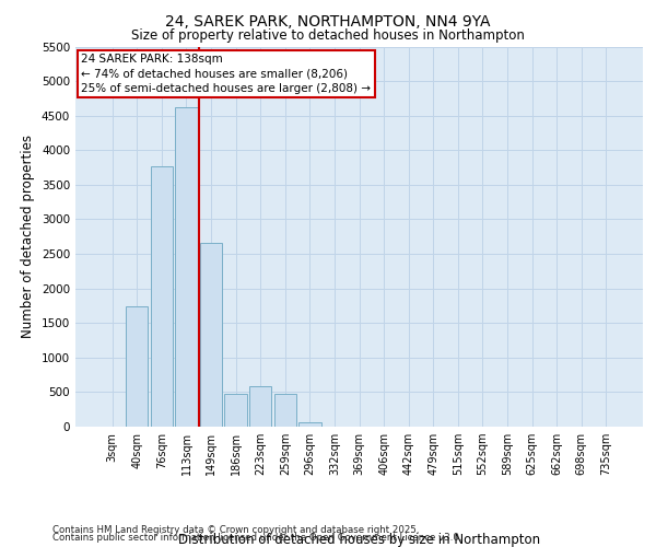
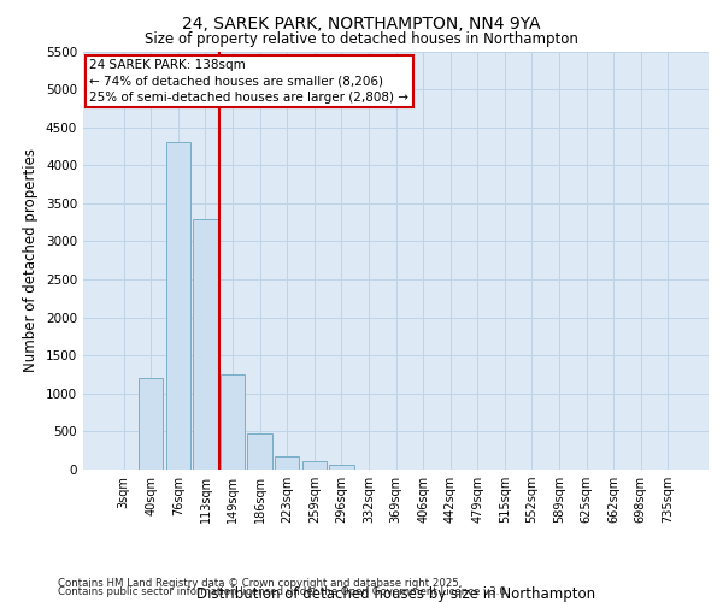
40sqm: 1740 -> 1200
76sqm: 3760 -> 4300
113sqm: 4620 -> 3300
149sqm: 2660 -> 1250
223sqm: 580 -> 170
259sqm: 480 -> 110
